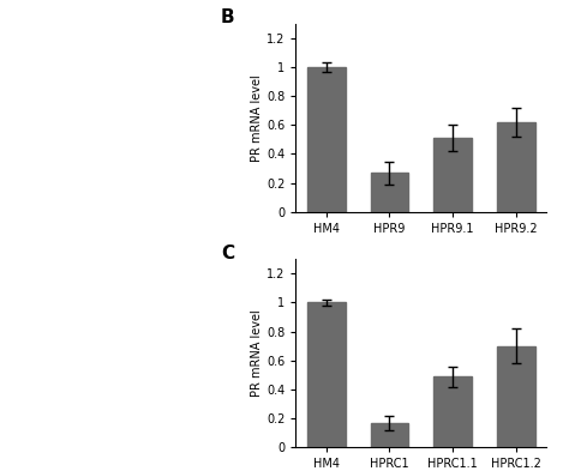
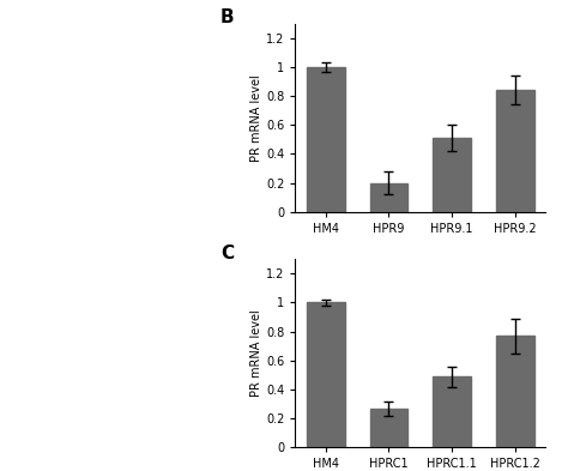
HPR9: 0.27 -> 0.20
HPR9.2: 0.62 -> 0.84
HPRC1: 0.17 -> 0.27
HPRC1.2: 0.70 -> 0.77
